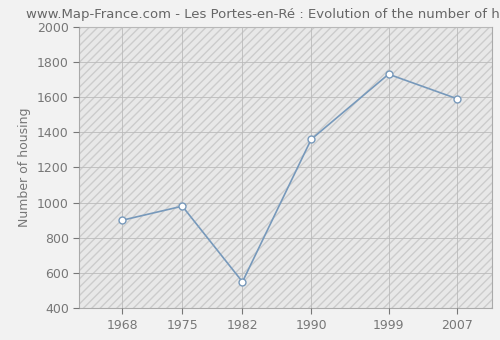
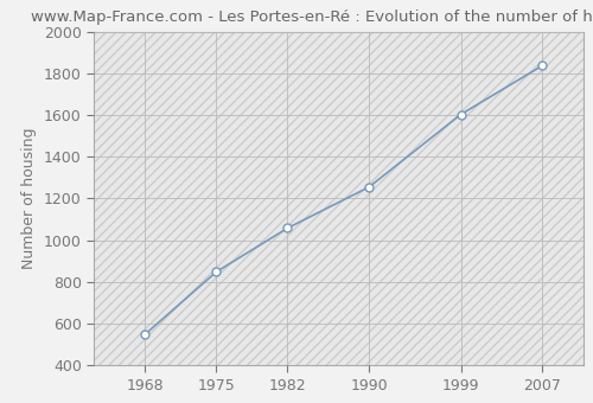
1968: 900 -> 550
1975: 980 -> 850
1982: 550 -> 1060
1990: 1360 -> 1260
1999: 1730 -> 1600
2007: 1590 -> 1840
